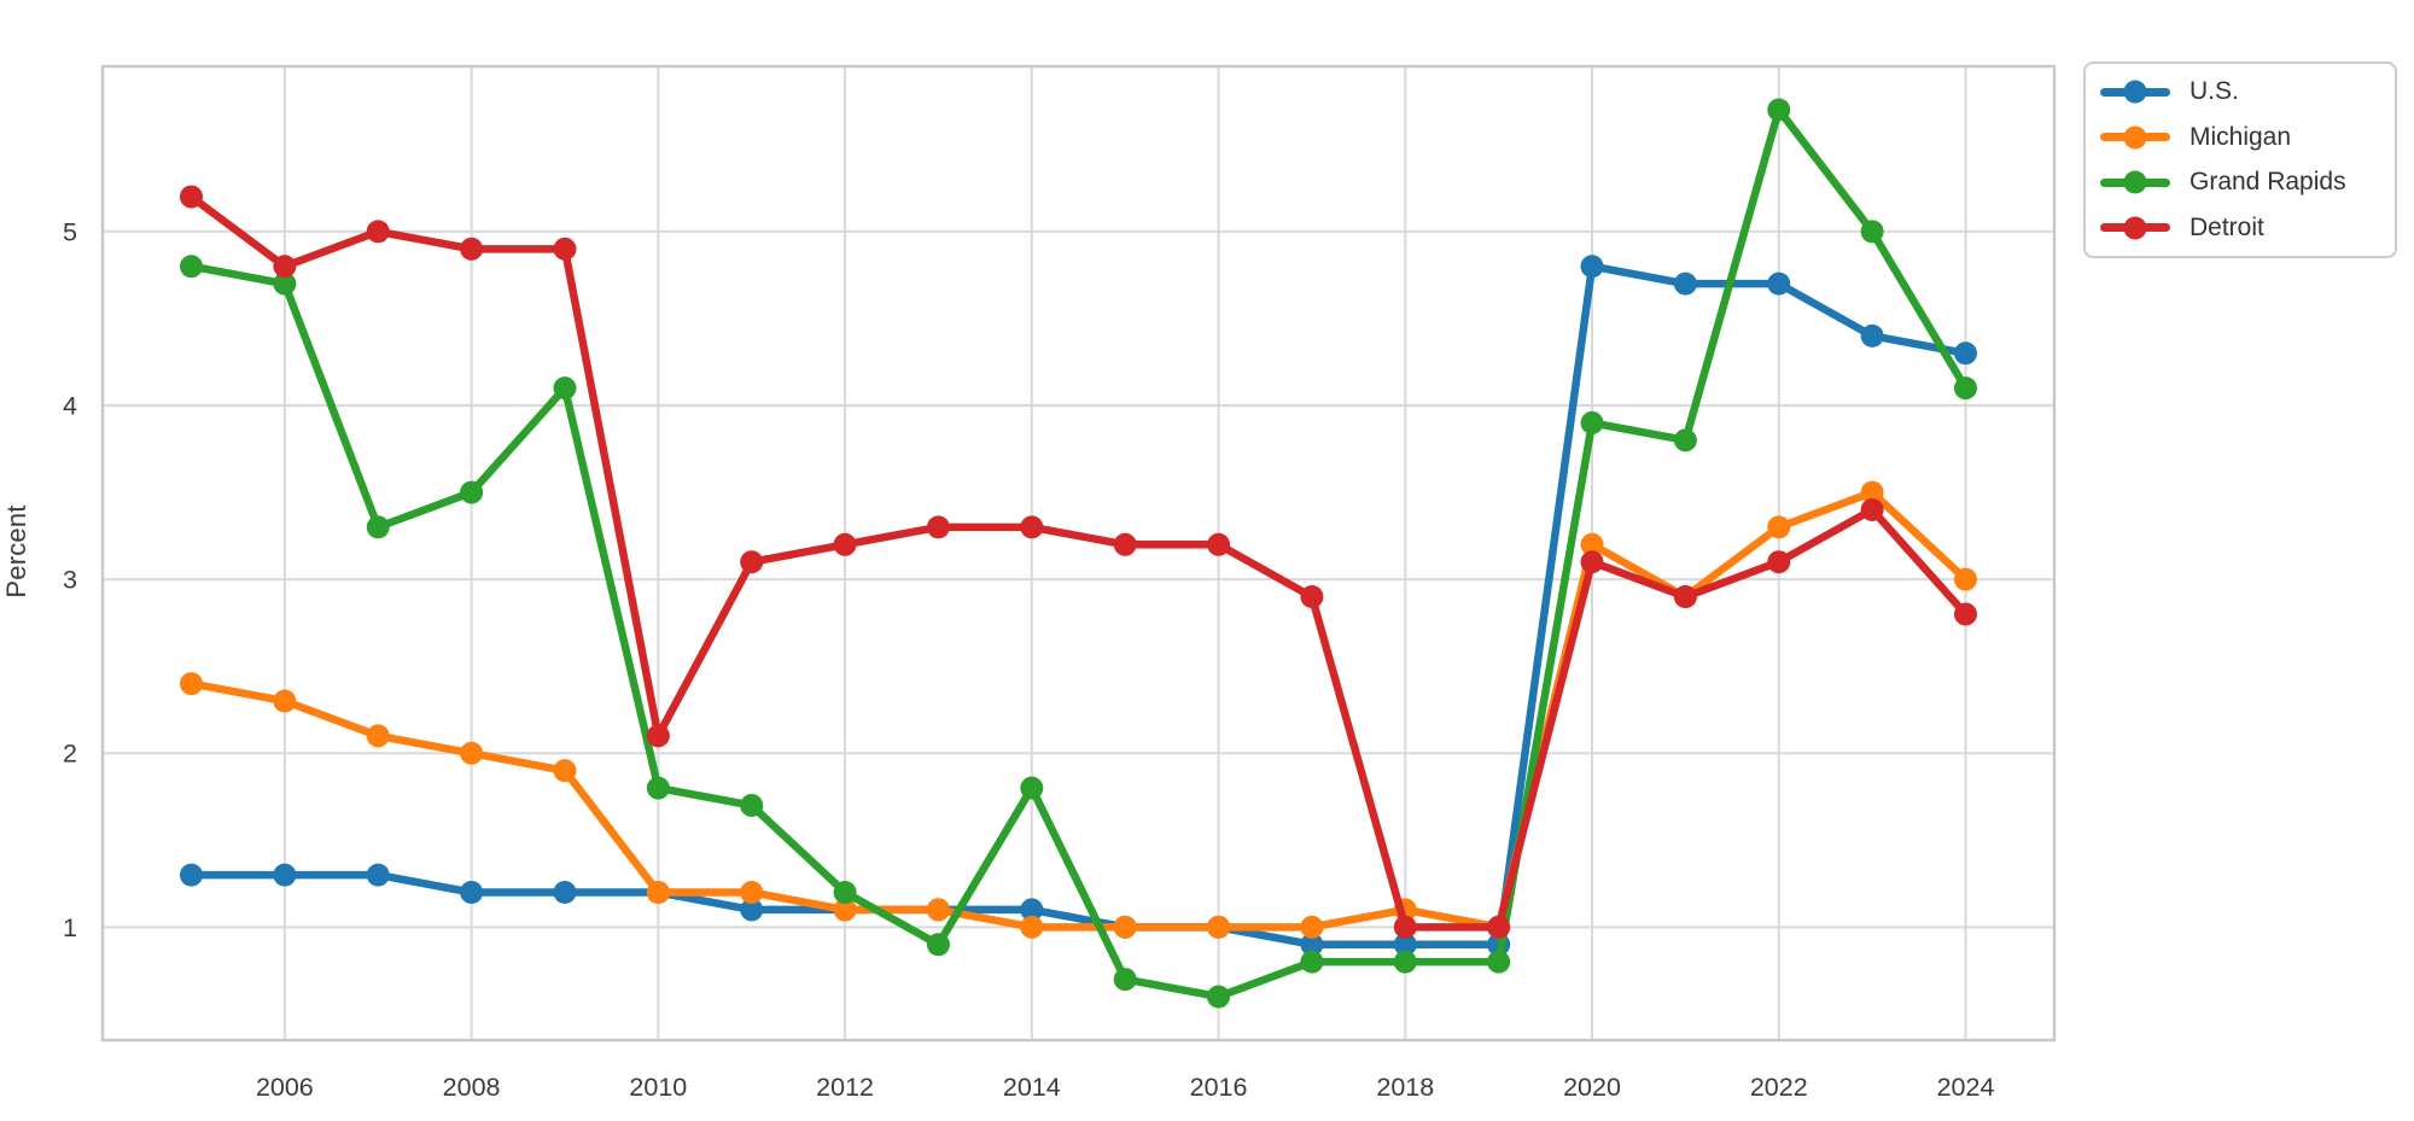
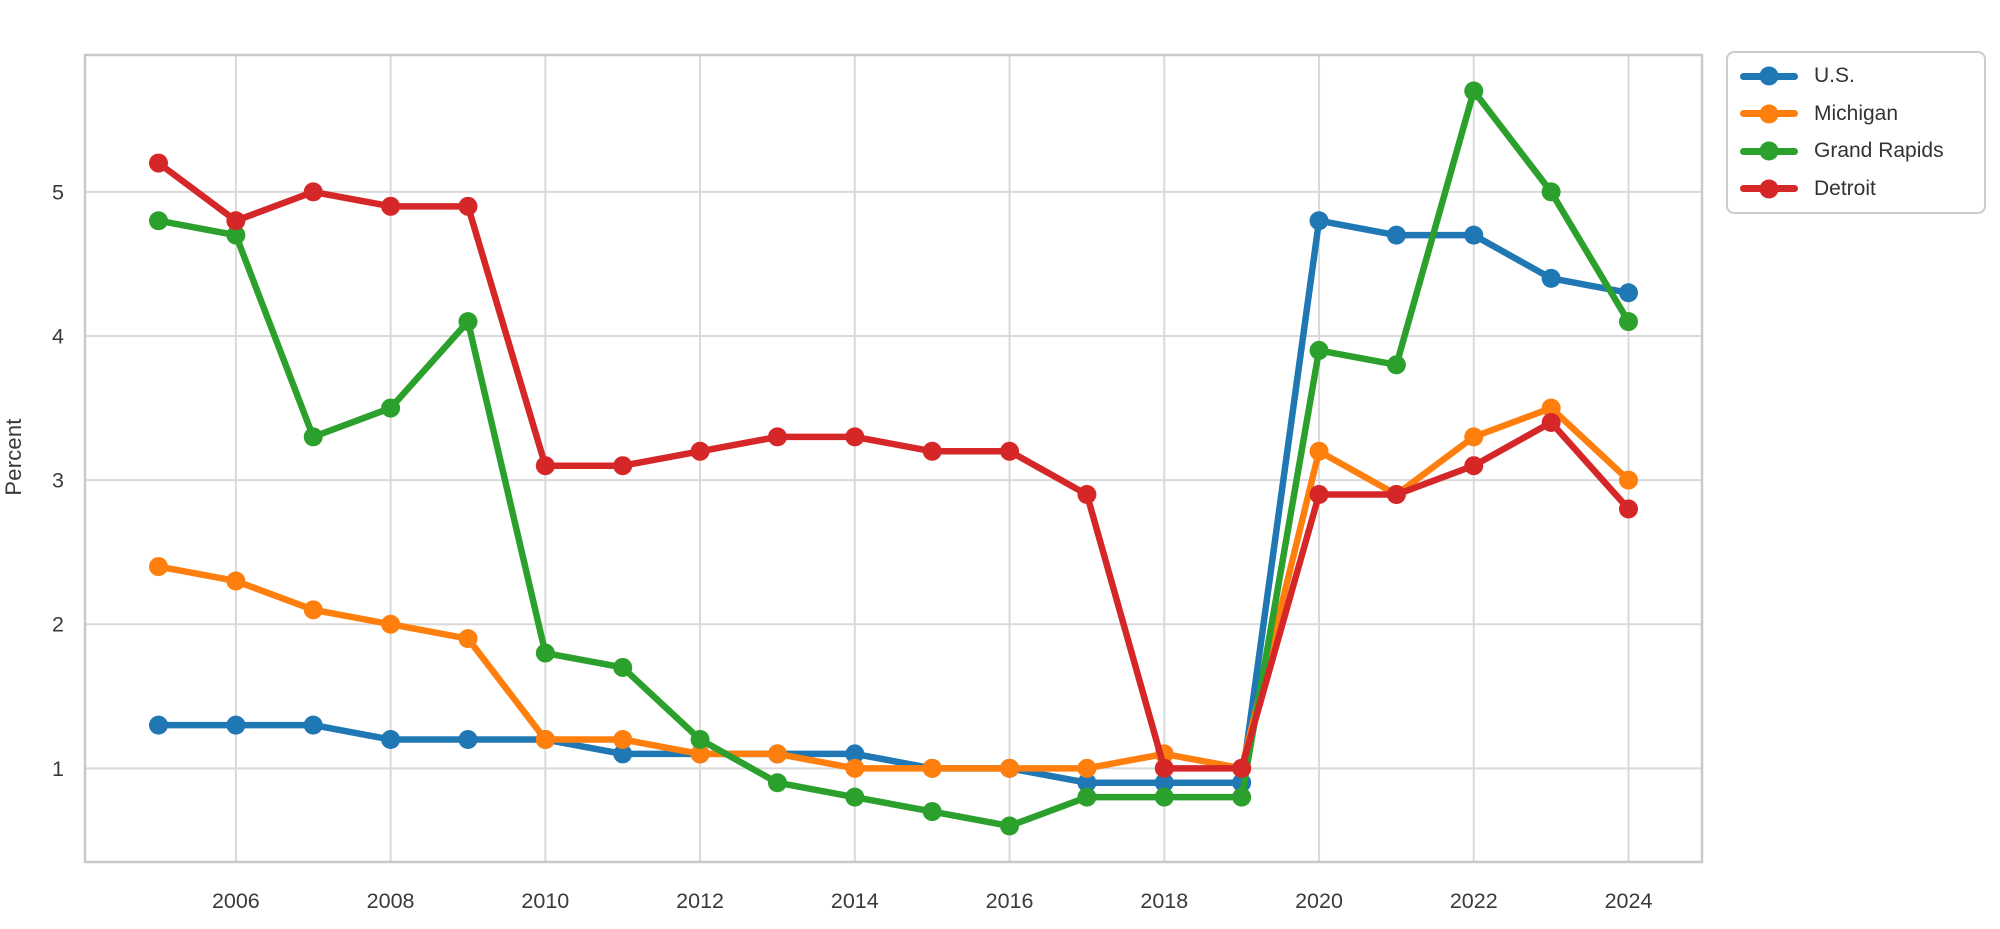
Detroit/2010: 2.1 -> 3.1
Grand Rapids/2014: 1.8 -> 0.8
Detroit/2020: 3.1 -> 2.9
